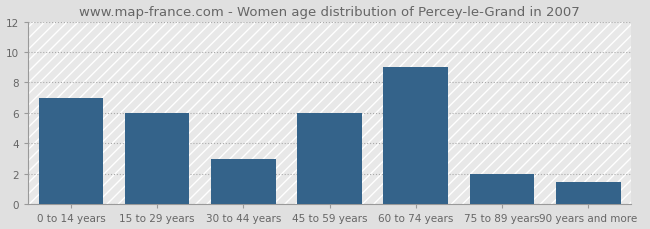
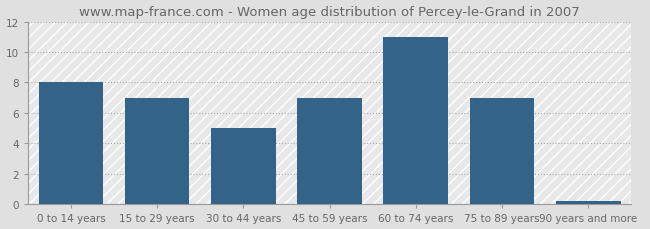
0 to 14 years: 7.0 -> 8.0
15 to 29 years: 6.0 -> 7.0
30 to 44 years: 3.0 -> 5.0
45 to 59 years: 6.0 -> 7.0
60 to 74 years: 9.0 -> 11.0
75 to 89 years: 2.0 -> 7.0
90 years and more: 1.5 -> 0.2
